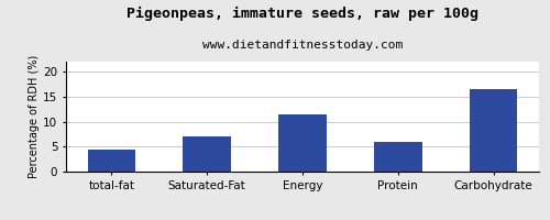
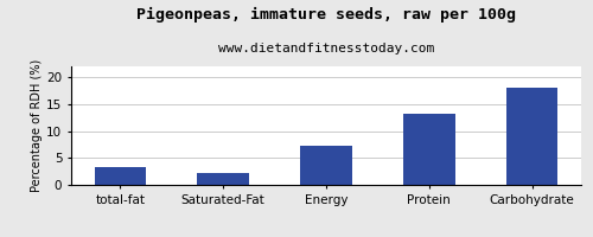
total-fat: 4.5 -> 3.3
Saturated-Fat: 7.0 -> 2.1
Energy: 11.5 -> 7.2
Protein: 6.0 -> 13.1
Carbohydrate: 16.5 -> 18.0
